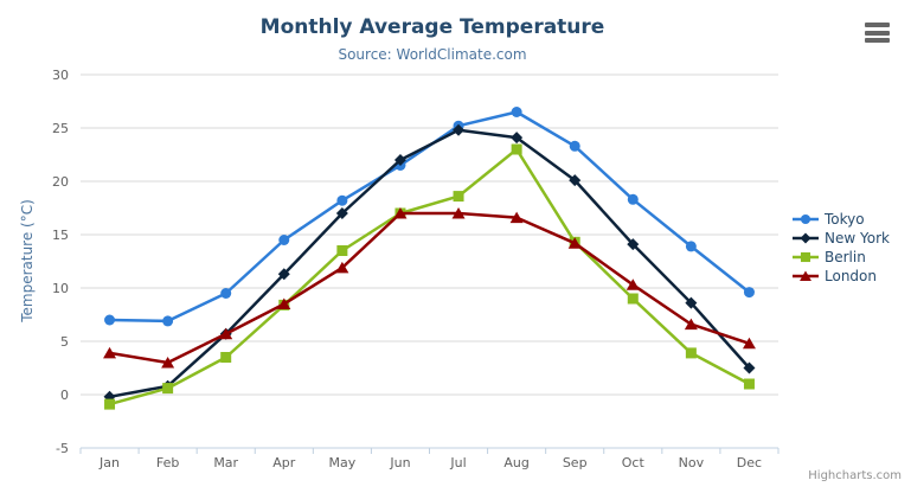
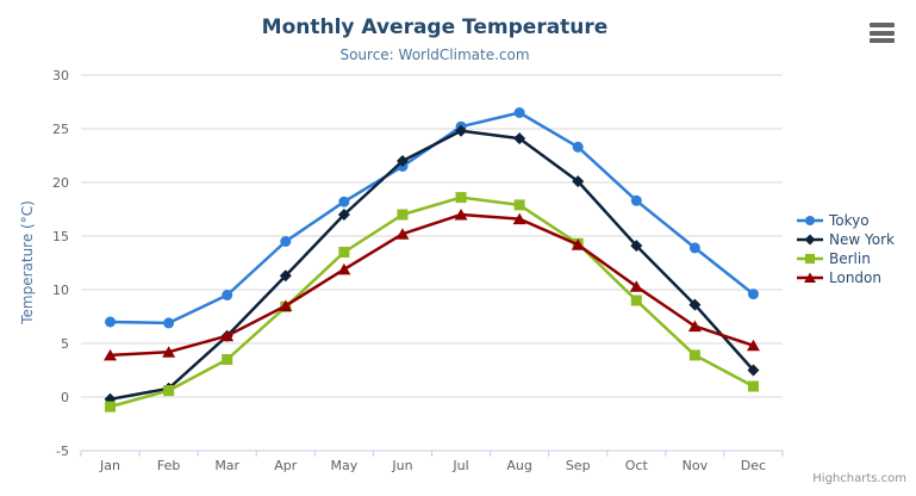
London/Feb: 3 -> 4
London/Jun: 17 -> 15
Berlin/Aug: 23 -> 18
